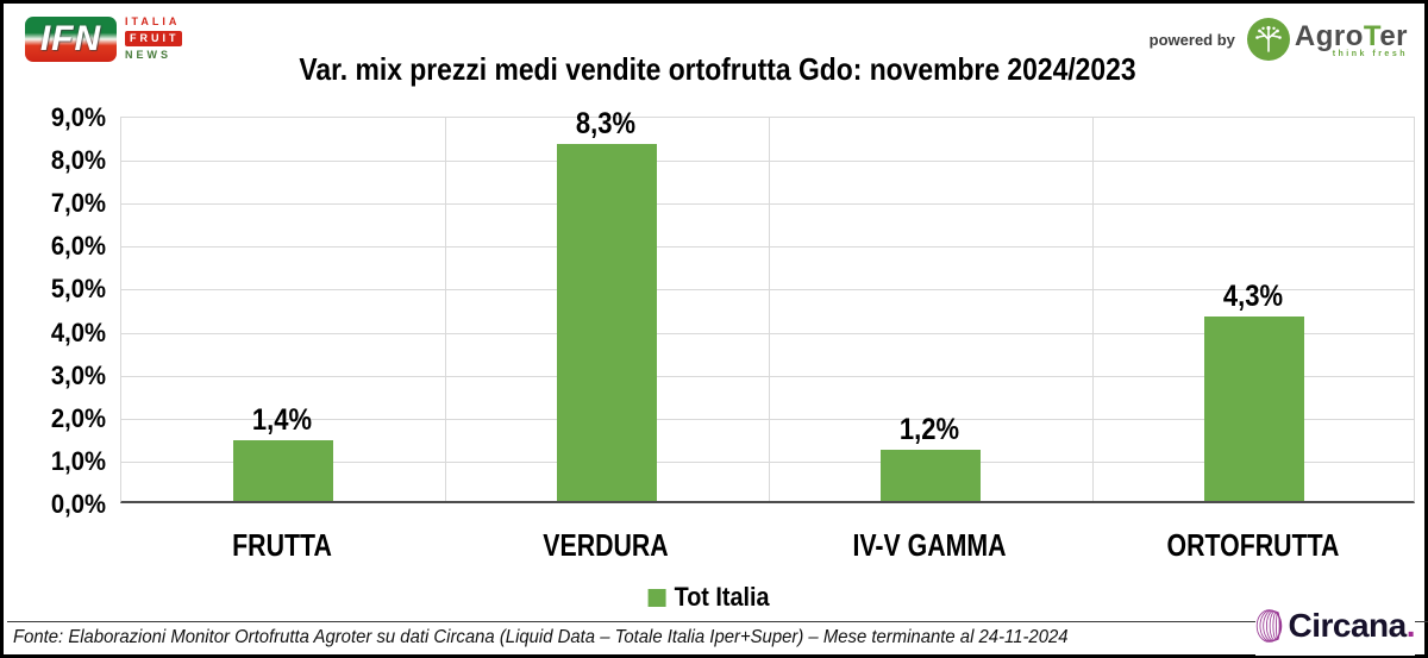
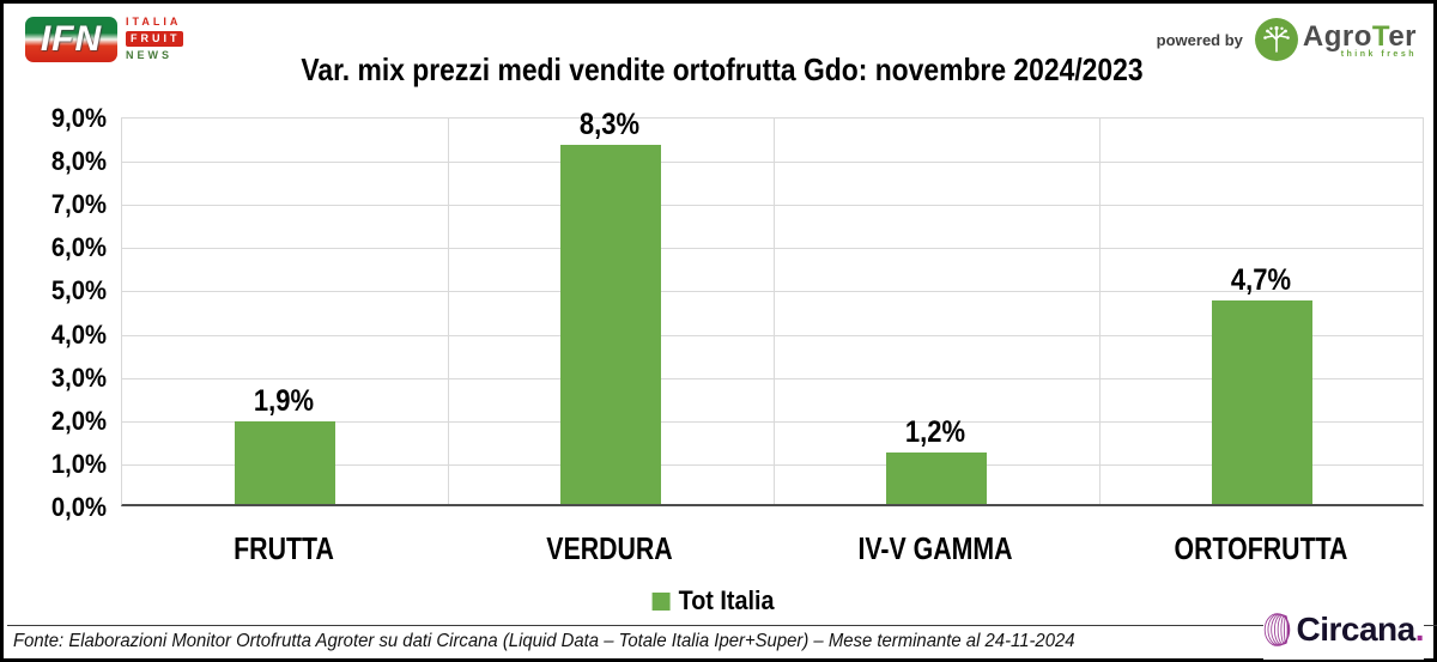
FRUTTA: 1,4% -> 1,9%
ORTOFRUTTA: 4,3% -> 4,7%
